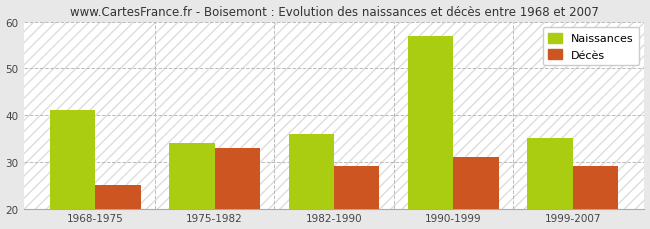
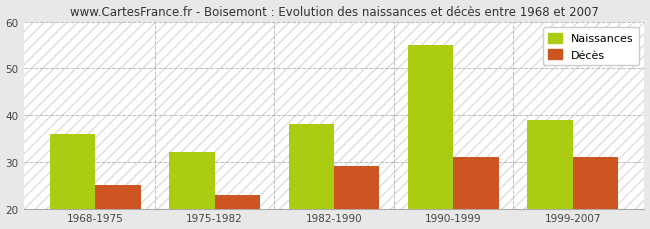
Naissances/1968-1975: 41 -> 36
Naissances/1975-1982: 34 -> 32
Décès/1975-1982: 33 -> 23
Naissances/1982-1990: 36 -> 38
Naissances/1990-1999: 57 -> 55
Naissances/1999-2007: 35 -> 39
Décès/1999-2007: 29 -> 31
